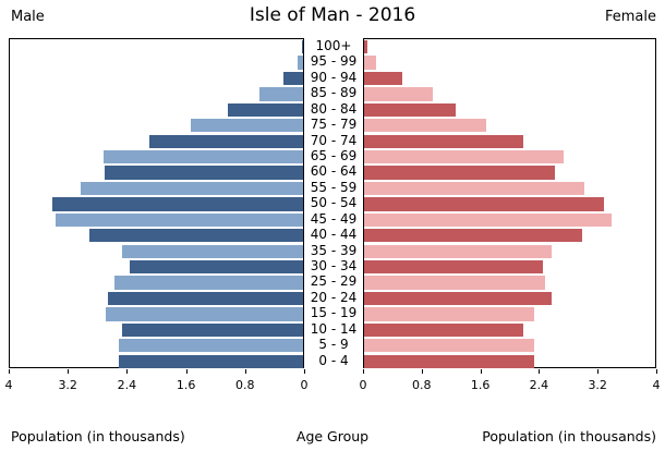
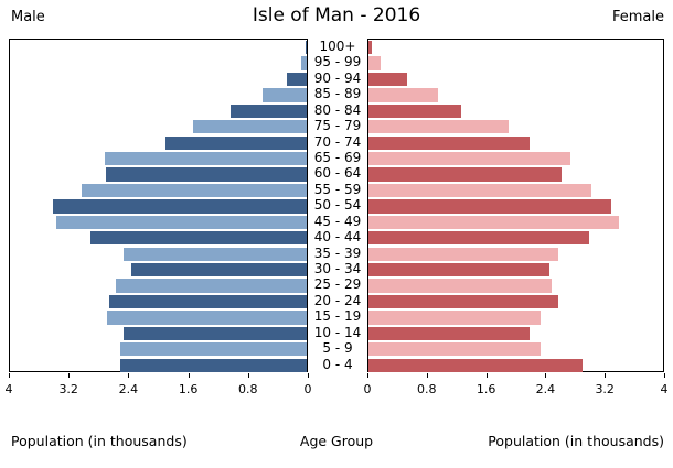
Female/75 - 79: 1.7 -> 1.9
Male/70 - 74: 2.1 -> 1.9
Female/0 - 4: 2.3 -> 2.9
